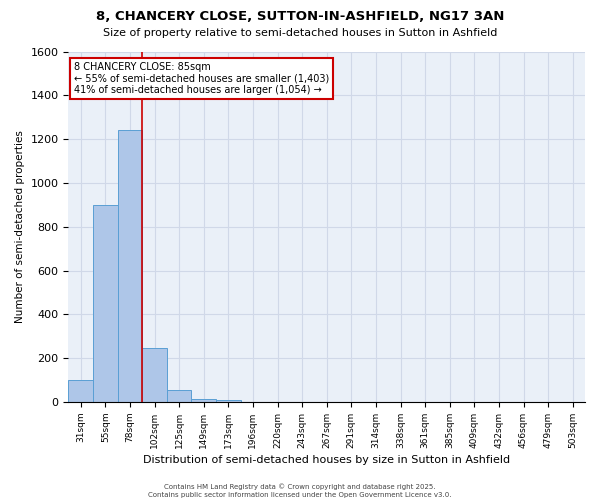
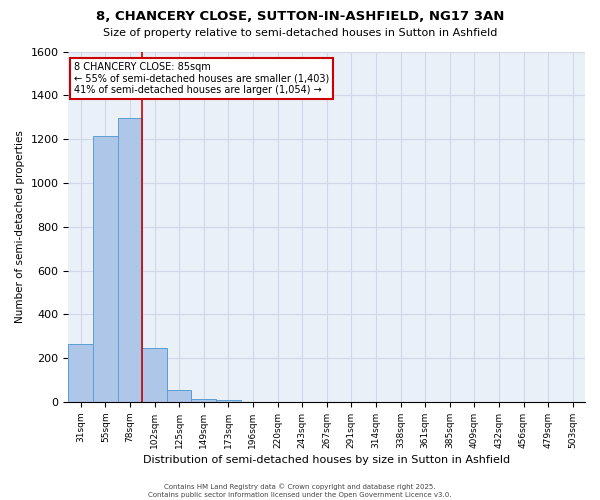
31sqm: 100 -> 265
55sqm: 900 -> 1215
78sqm: 1240 -> 1295
